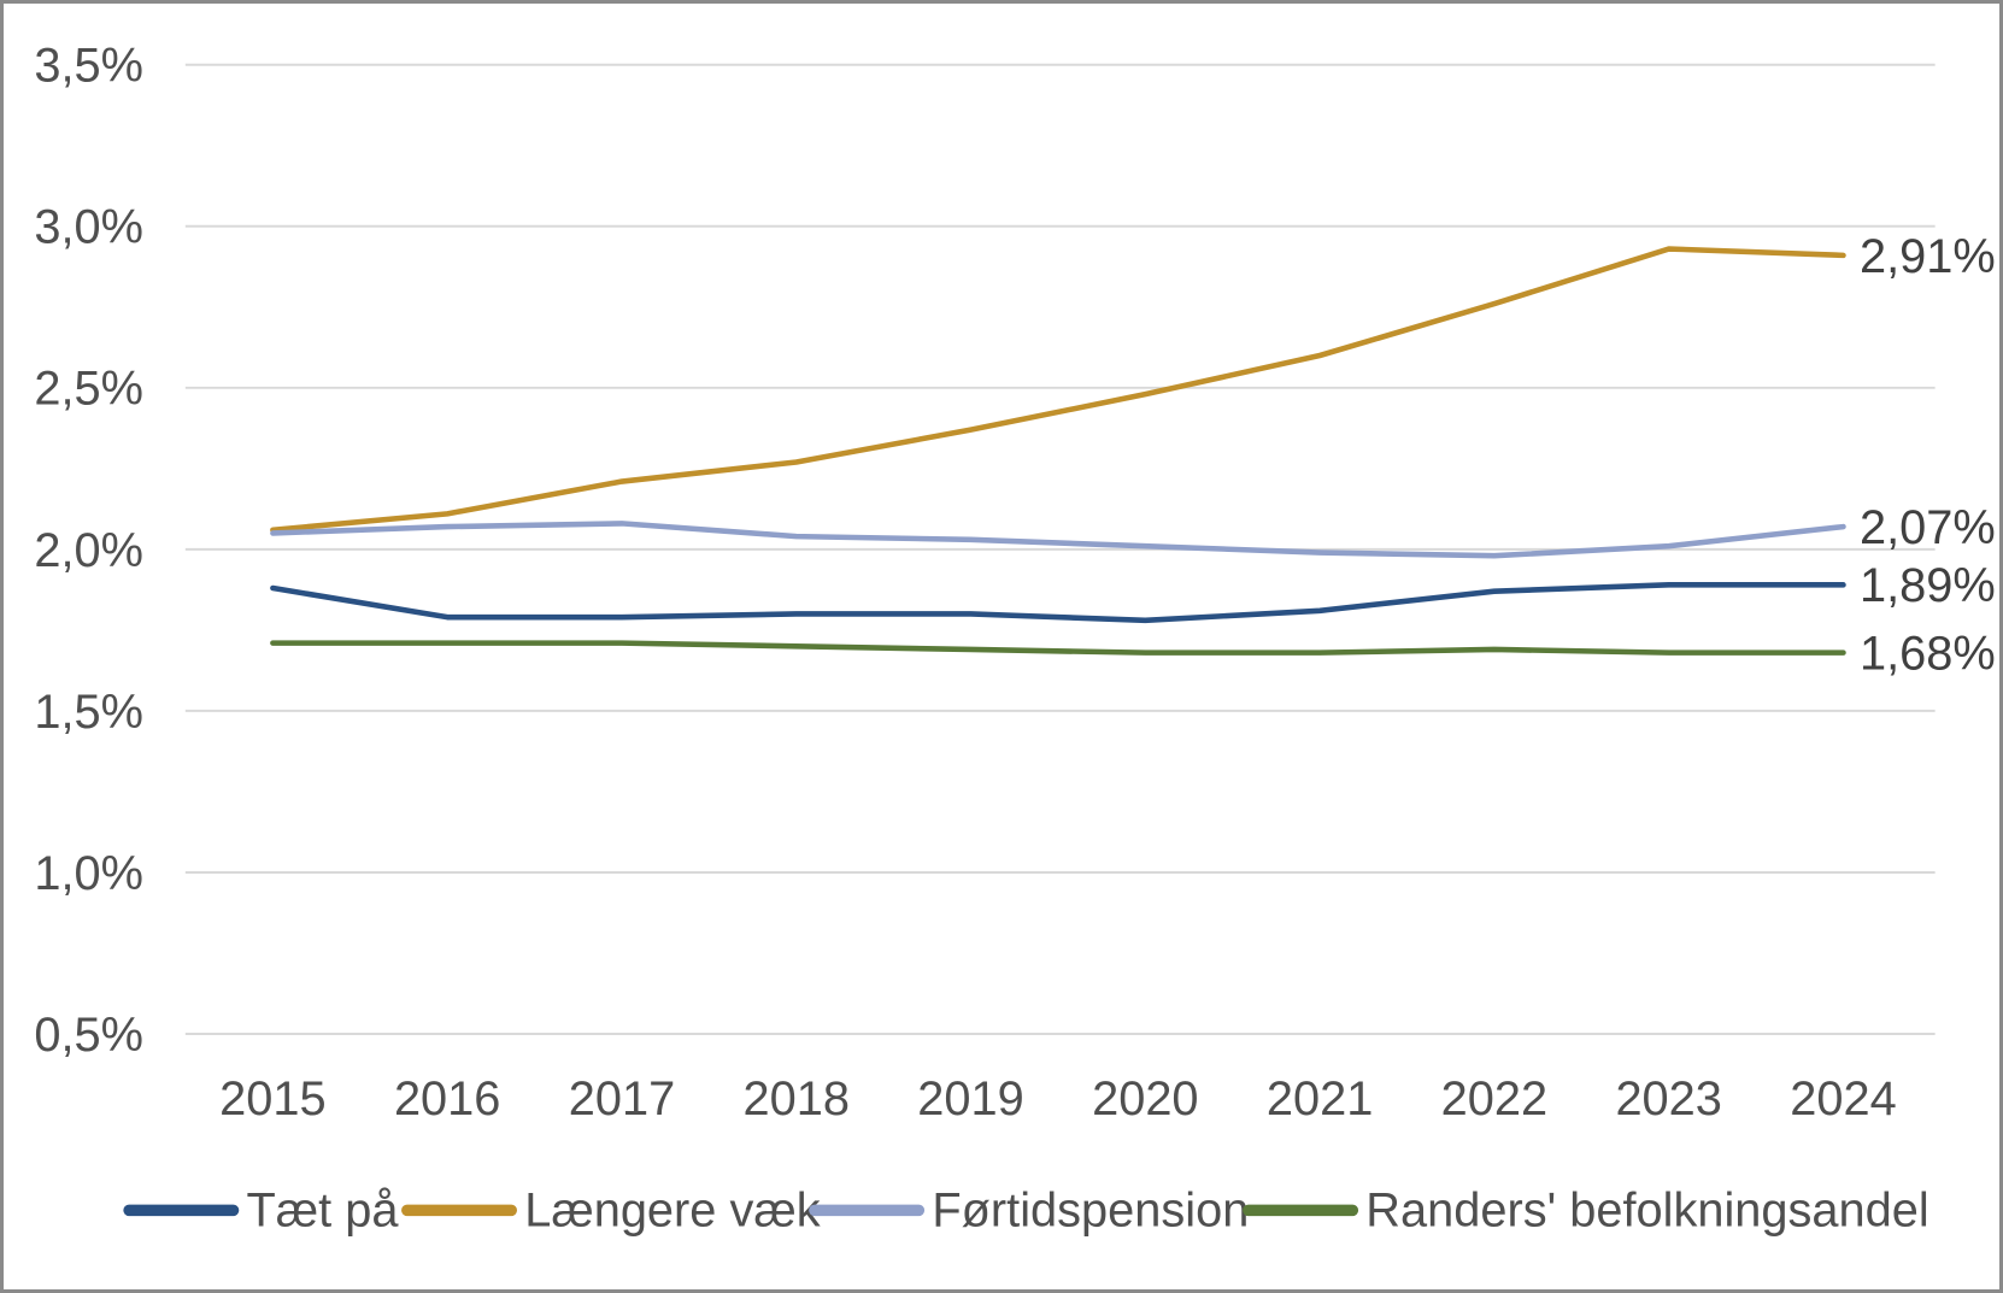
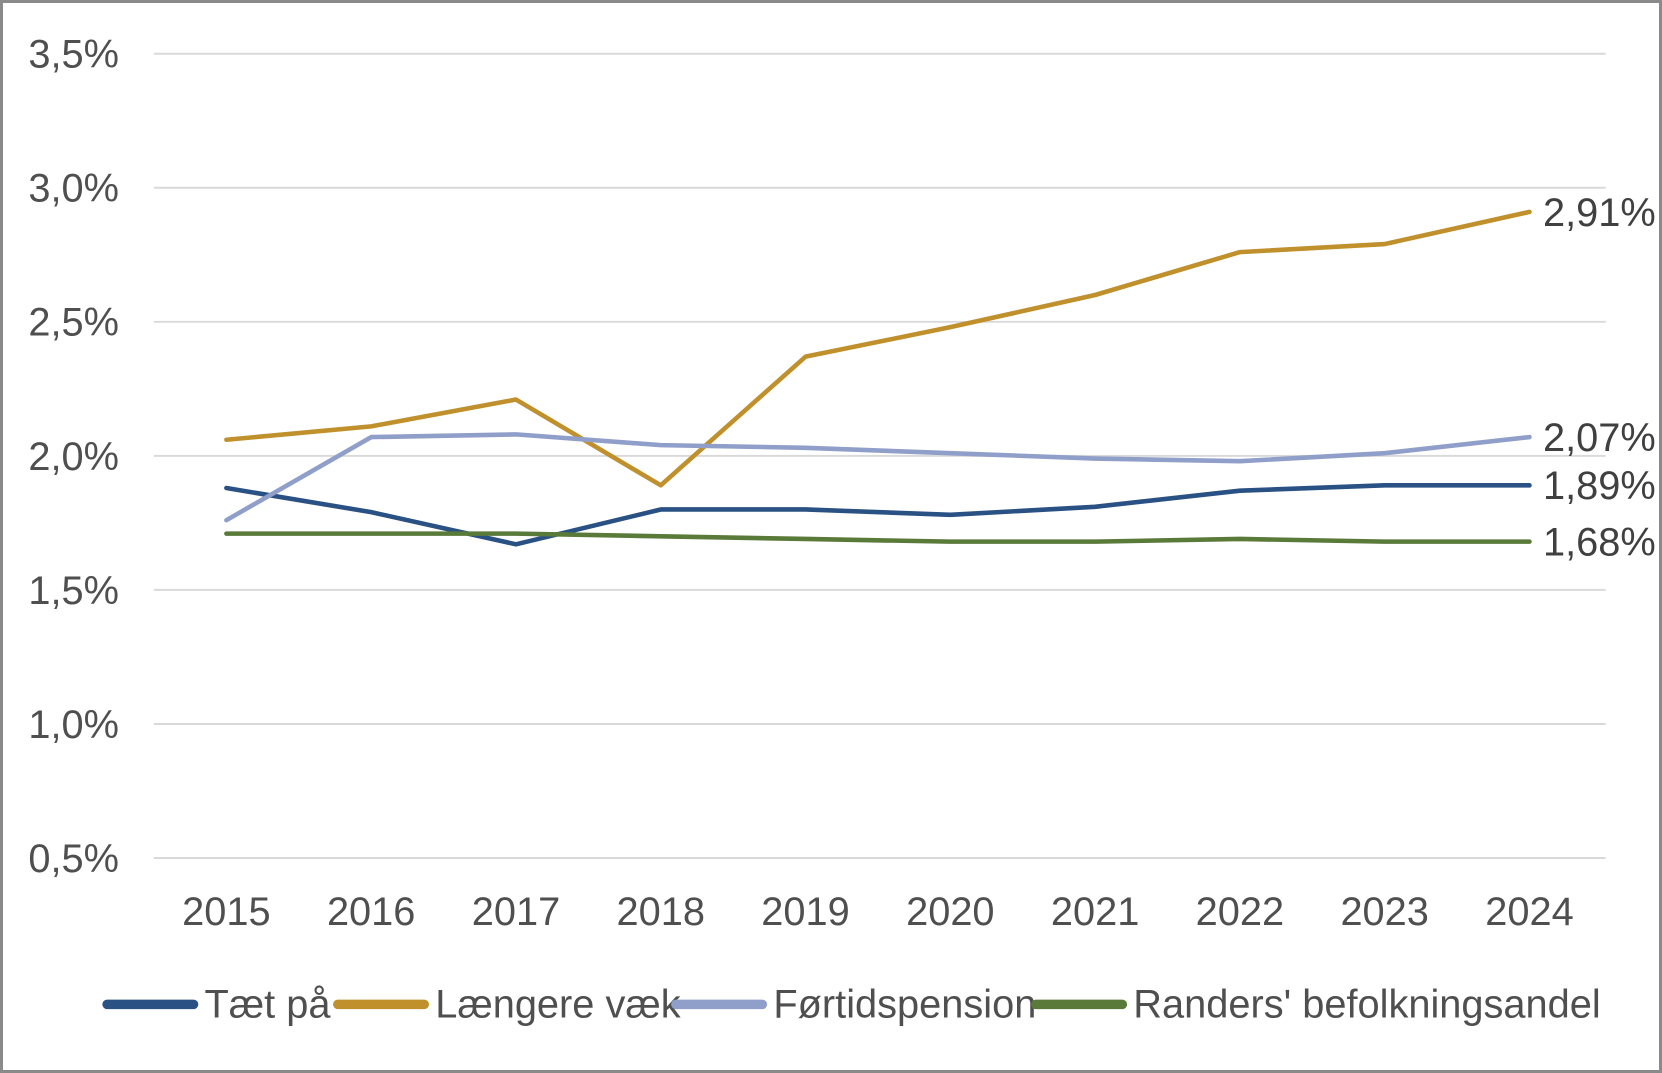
Førtidspension/2015: 2,05% -> 1,76%
Tæt på/2017: 1,79% -> 1,67%
Længere væk/2018: 2,27% -> 1,89%
Længere væk/2023: 2,93% -> 2,79%
